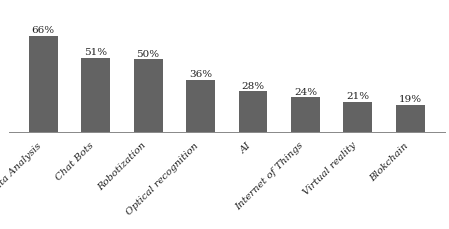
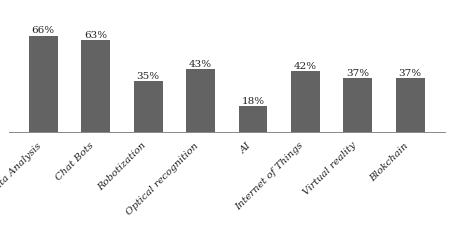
Chat Bots: 51% -> 63%
Robotization: 50% -> 35%
Optical recognition: 36% -> 43%
AI: 28% -> 18%
Internet of Things: 24% -> 42%
Virtual reality: 21% -> 37%
Blokchain: 19% -> 37%
